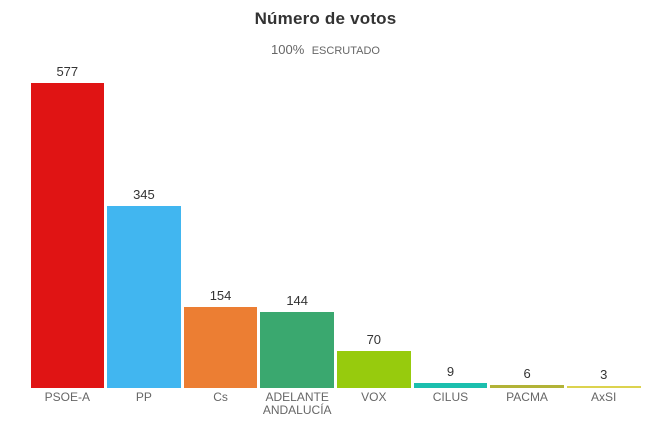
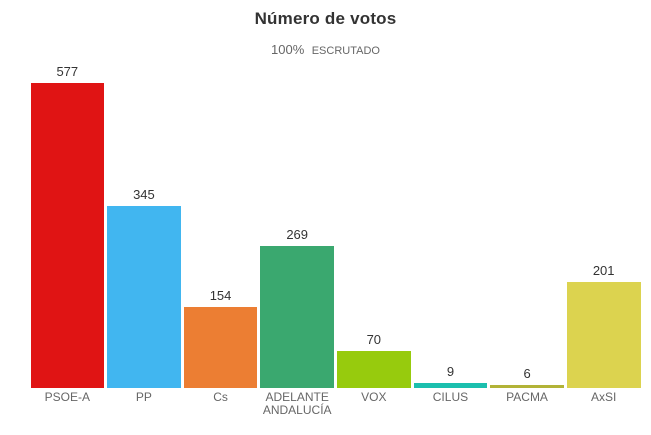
ADELANTE ANDALUCÍA: 144 -> 269
AxSI: 3 -> 201
